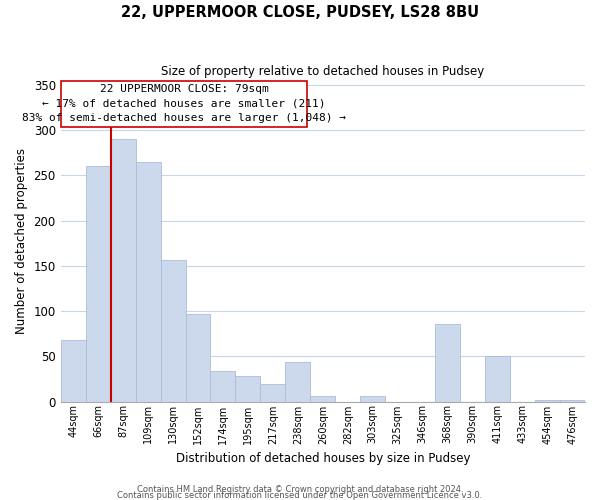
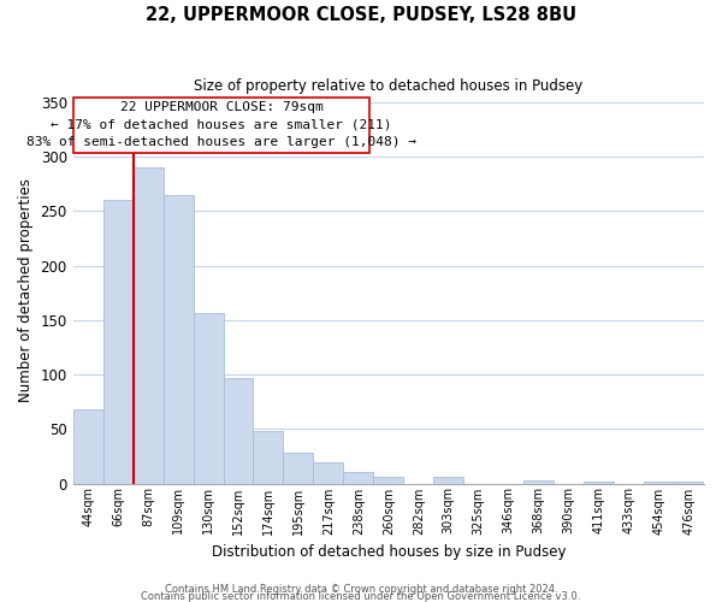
174sqm: 34 -> 48
238sqm: 44 -> 10
368sqm: 86 -> 3
411sqm: 50 -> 2
